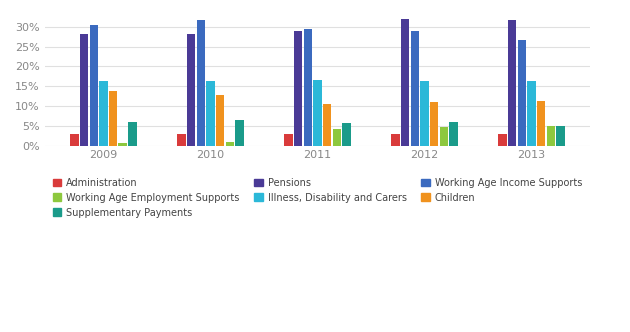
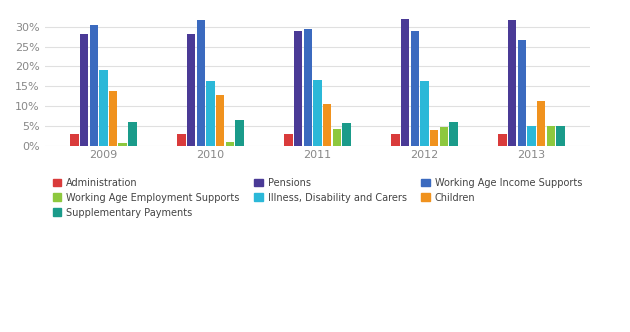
Illness, Disability and Carers/2009: 16.2% -> 19.0%
Children/2012: 10.9% -> 4.0%
Illness, Disability and Carers/2013: 16.2% -> 5.0%
